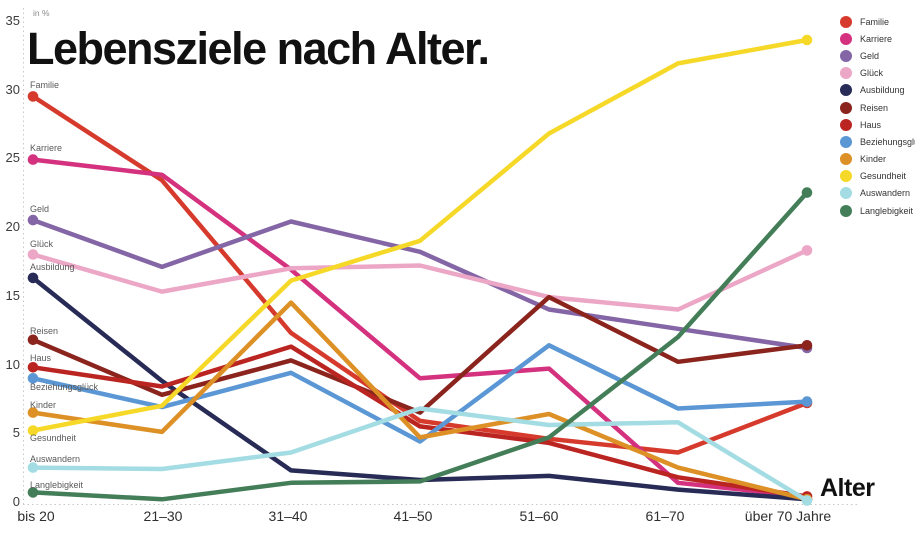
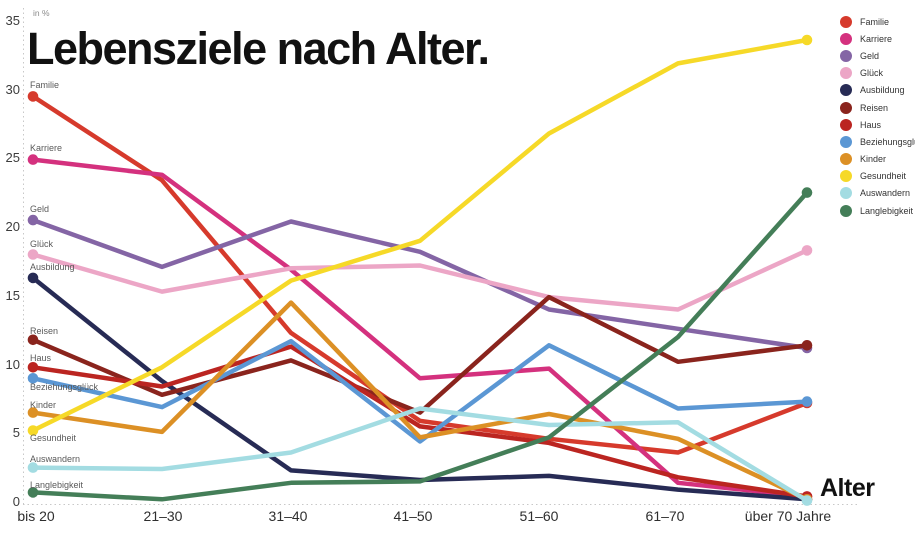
Gesundheit/21–30: 7.0 -> 9.8
Beziehungsglück/31–40: 9.4 -> 11.7
Kinder/61–70: 2.5 -> 4.6
